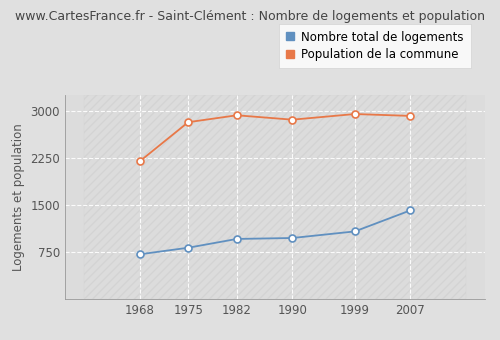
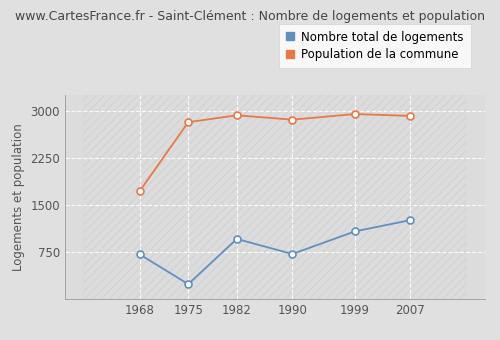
Population de la commune/1968: 2200 -> 1720
Nombre total de logements/1975: 820 -> 240
Nombre total de logements/1990: 980 -> 720
Nombre total de logements/2007: 1420 -> 1260
